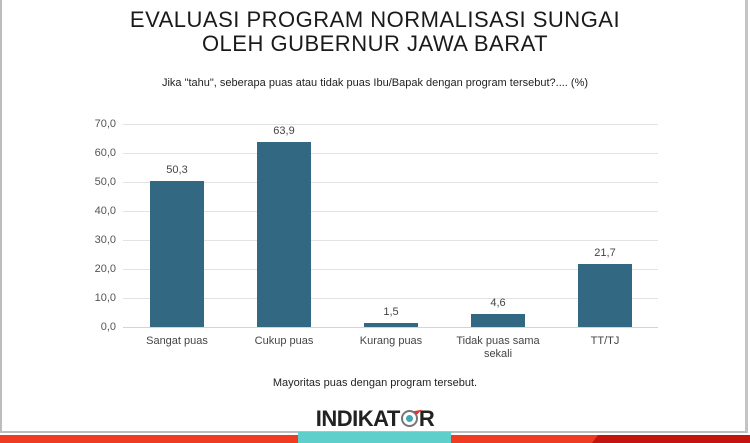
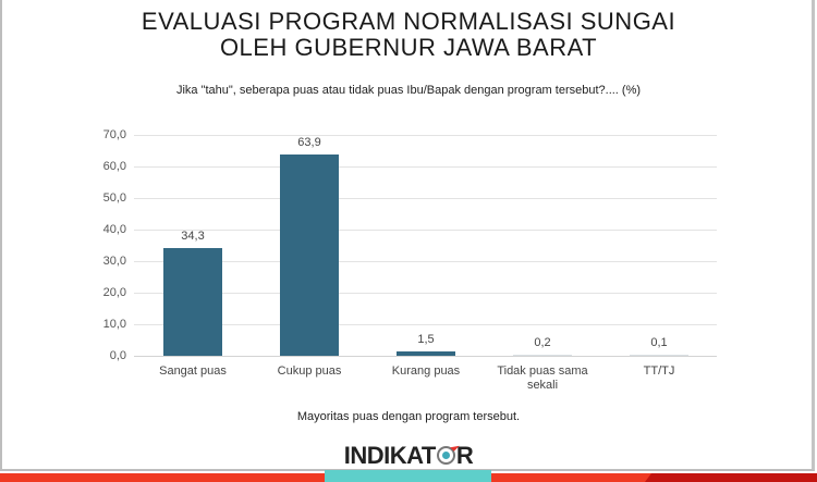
Sangat puas: 50,3 -> 34,3
Tidak puas sama sekali: 4,6 -> 0,2
TT/TJ: 21,7 -> 0,1
